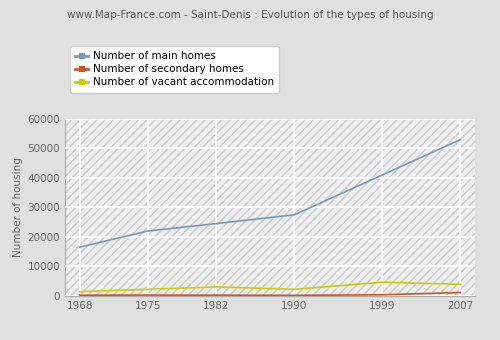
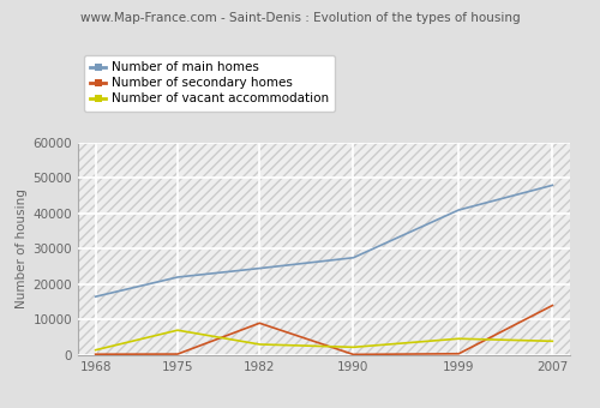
Number of vacant accommodation/1975: 2200 -> 7000
Number of secondary homes/1982: 200 -> 9000
Number of main homes/2007: 53000 -> 48000
Number of secondary homes/2007: 1100 -> 14000
